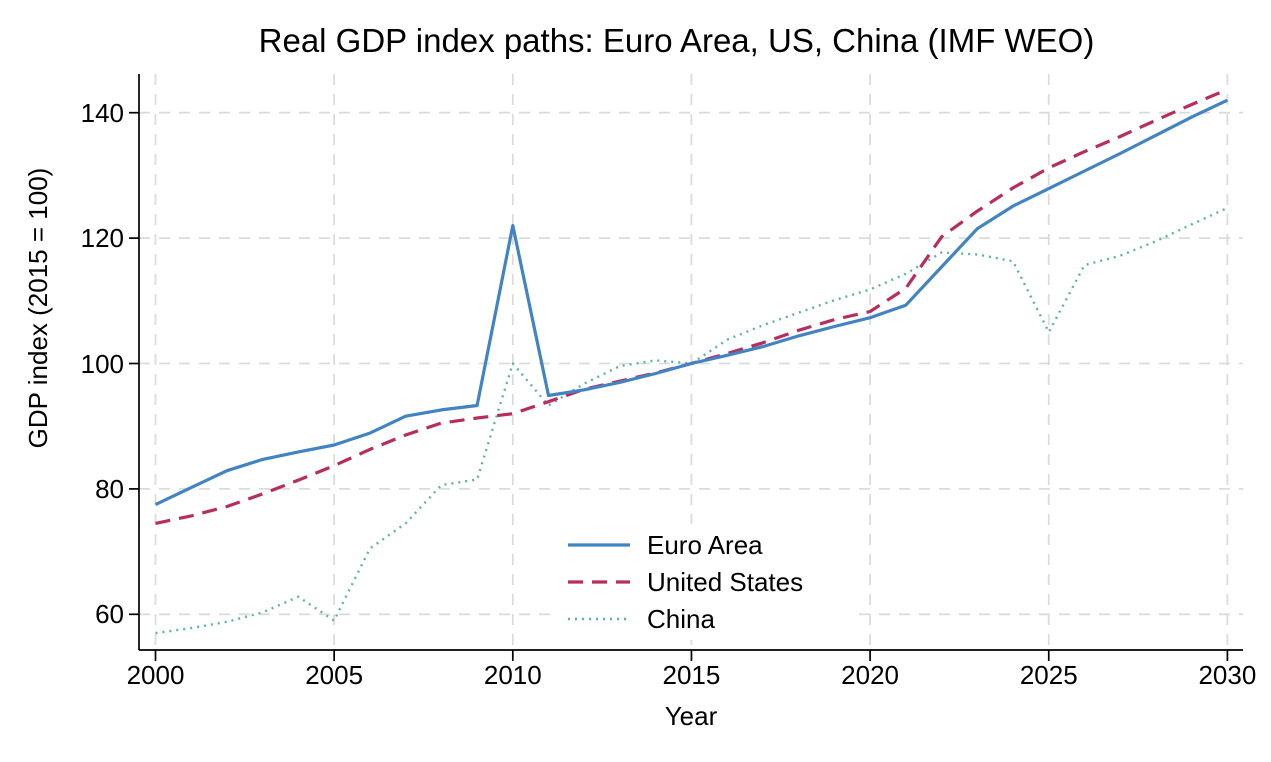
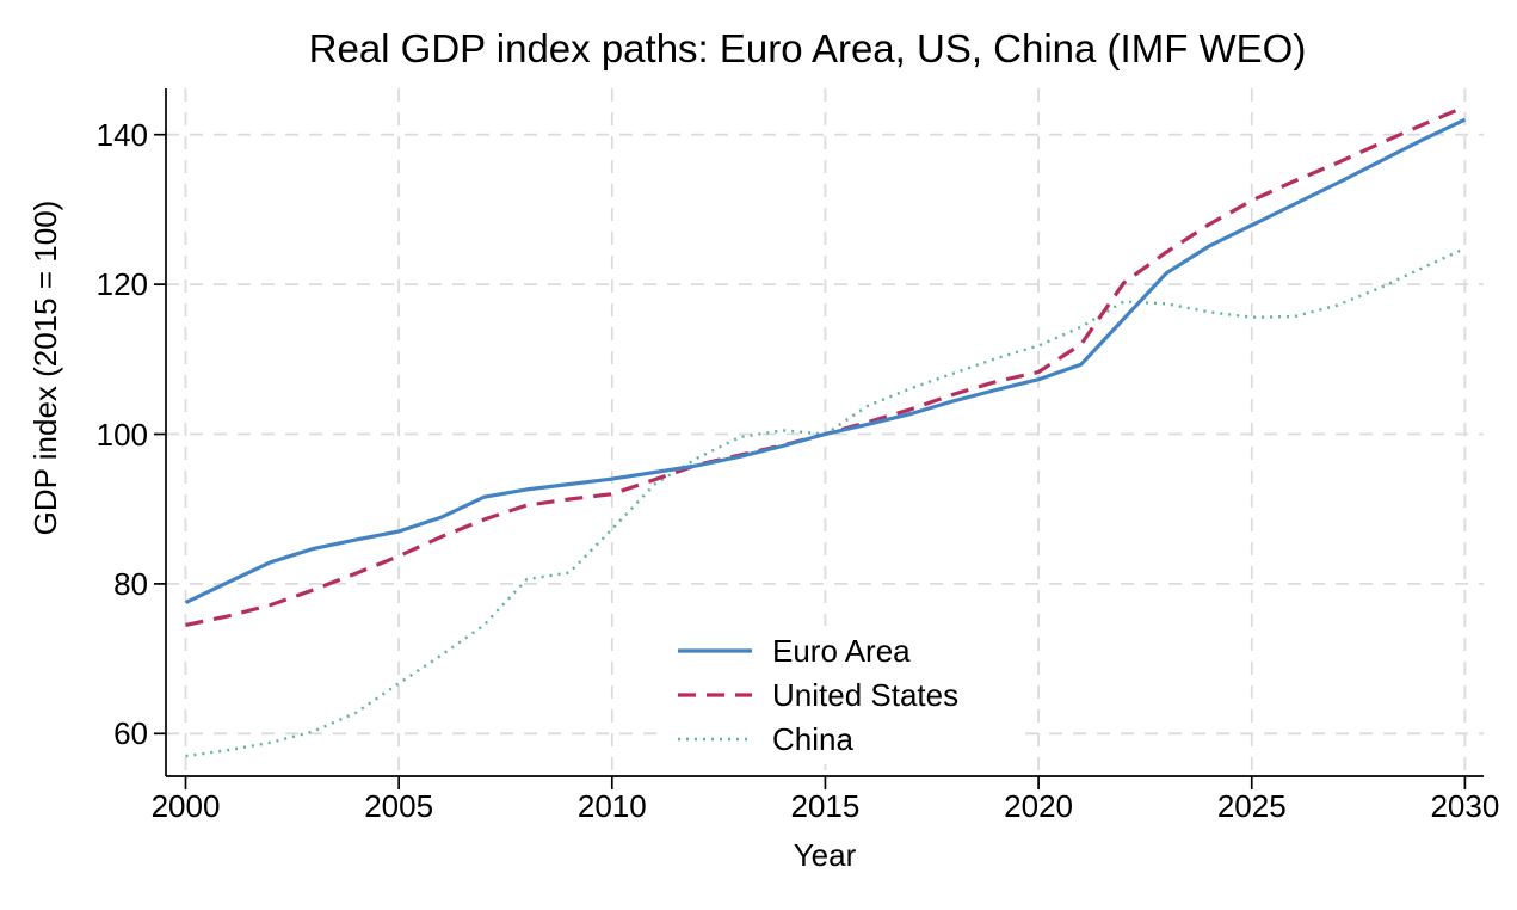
China/2005: 59 -> 67
China/2010: 100 -> 87
Euro Area/2010: 122 -> 94
China/2025: 105 -> 116
